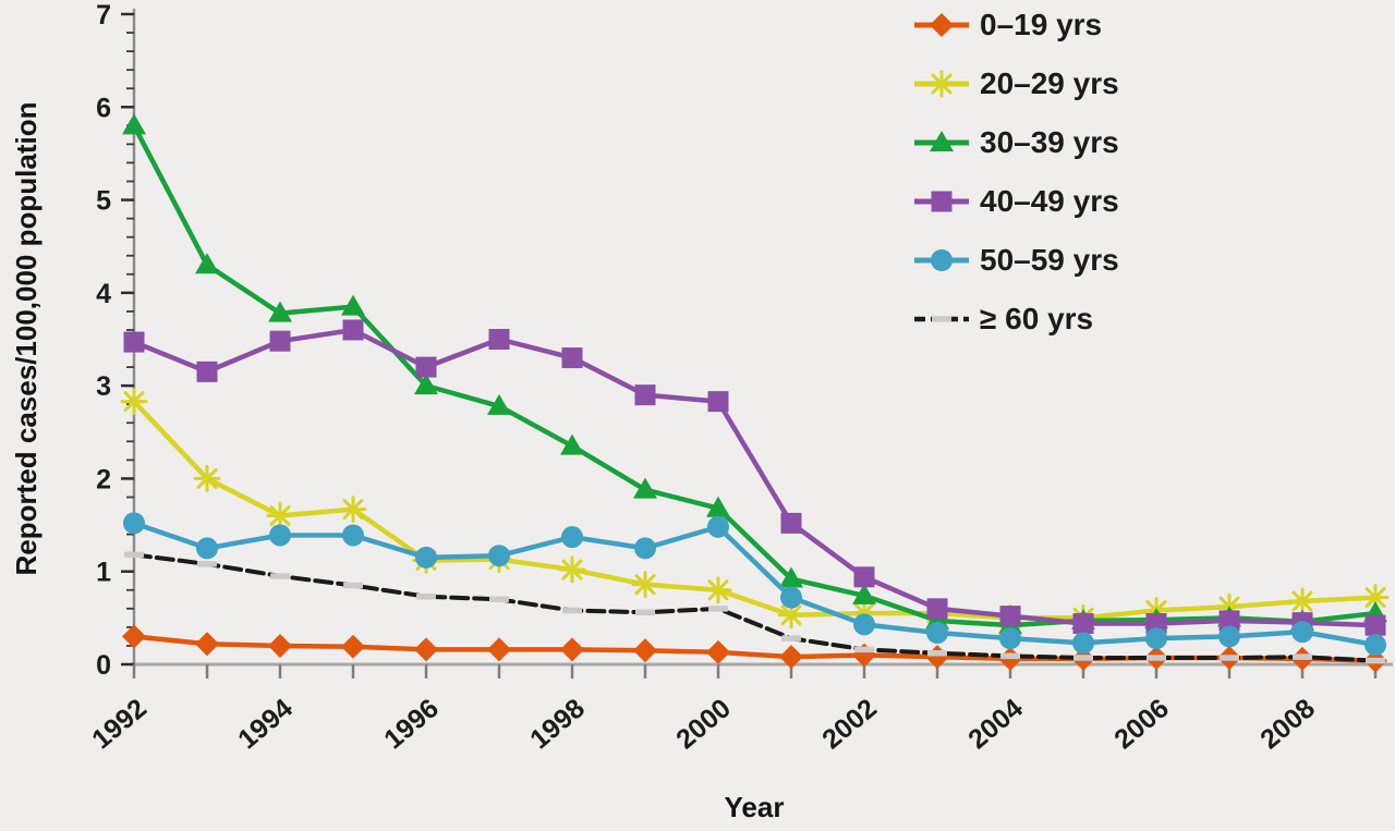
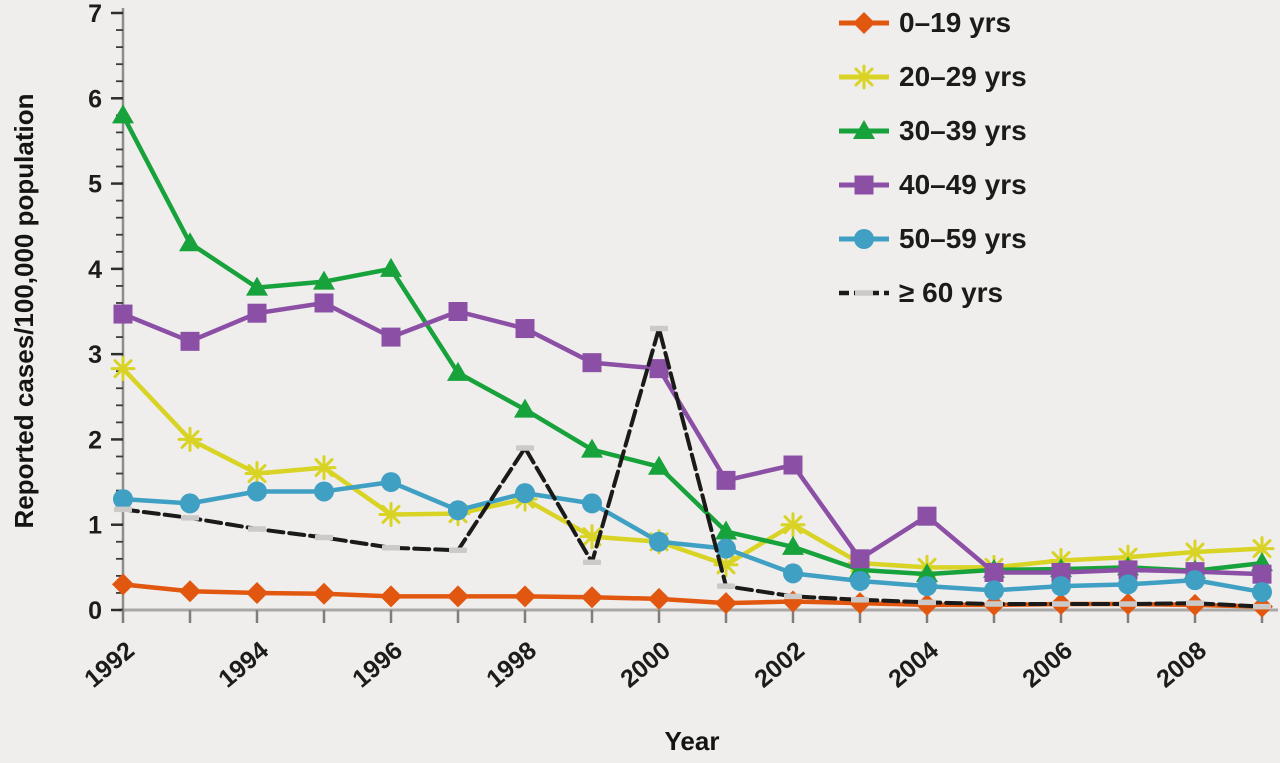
50–59 yrs/1992: 1.5 -> 1.3
30–39 yrs/1996: 3.0 -> 4.0
50–59 yrs/1996: 1.1 -> 1.5
20–29 yrs/1998: 1.0 -> 1.3
≥ 60 yrs/1998: 0.6 -> 1.9
50–59 yrs/2000: 1.5 -> 0.8
≥ 60 yrs/2000: 0.6 -> 3.3
20–29 yrs/2002: 0.6 -> 1.0
40–49 yrs/2002: 0.9 -> 1.7
40–49 yrs/2004: 0.5 -> 1.1
